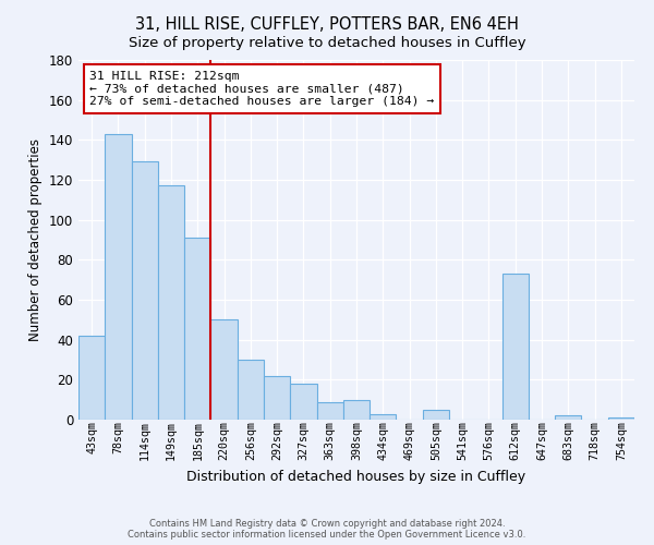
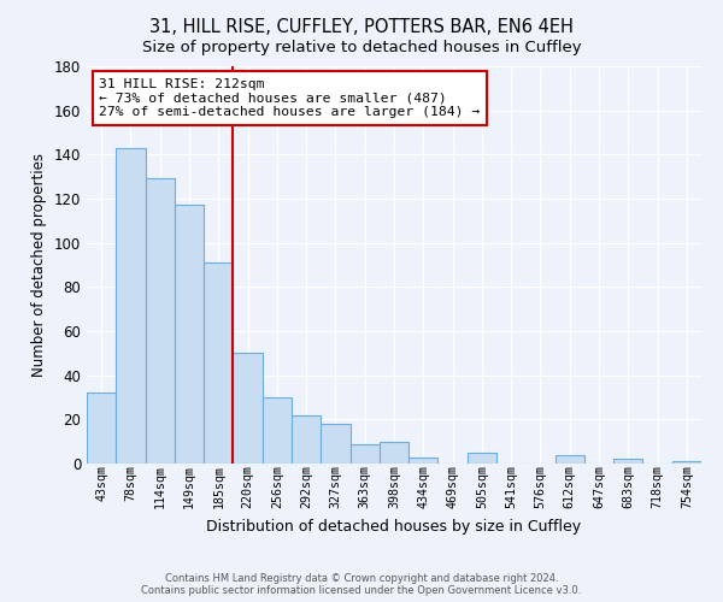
43sqm: 42 -> 32
612sqm: 73 -> 4
